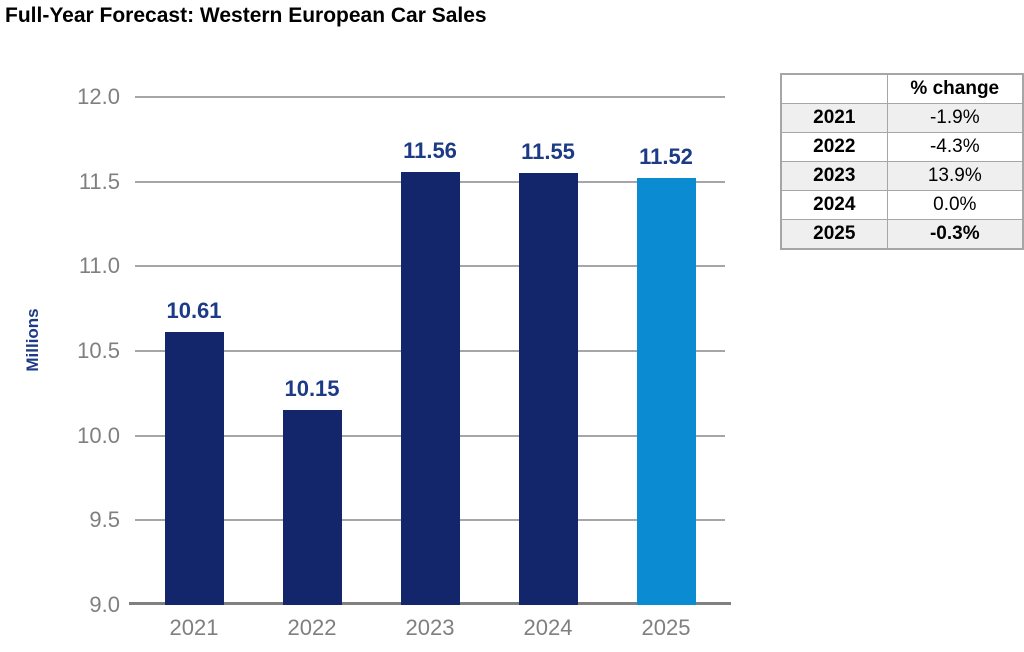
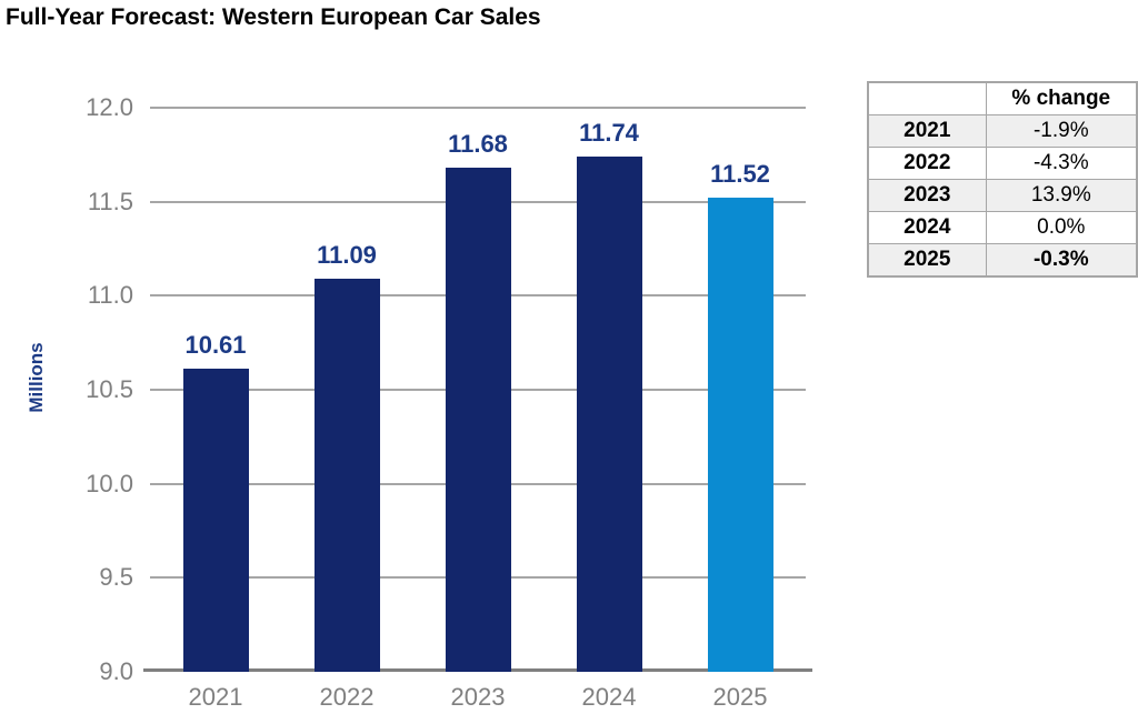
2022: 10.15 -> 11.09
2023: 11.56 -> 11.68
2024: 11.55 -> 11.74
